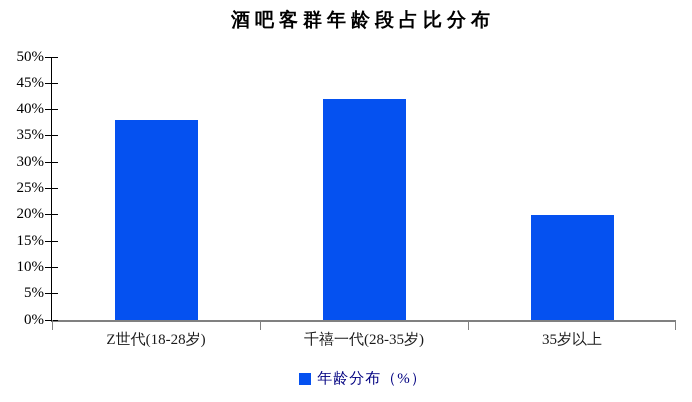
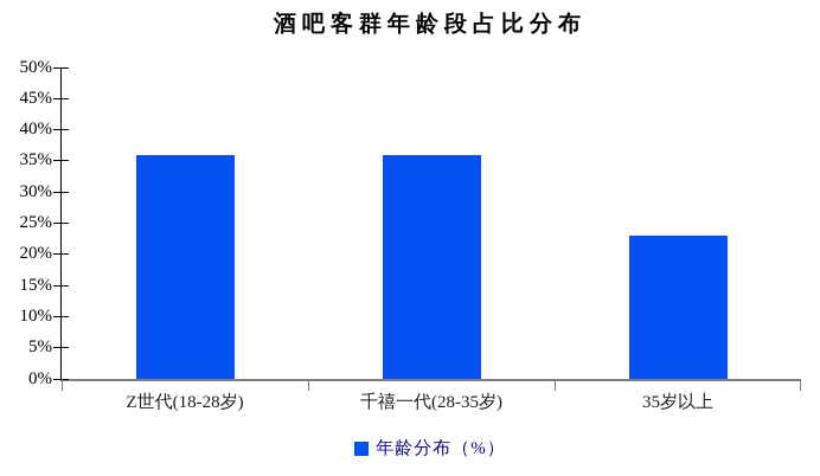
Z世代(18-28岁): 38% -> 36%
千禧一代(28-35岁): 42% -> 36%
35岁以上: 20% -> 23%
